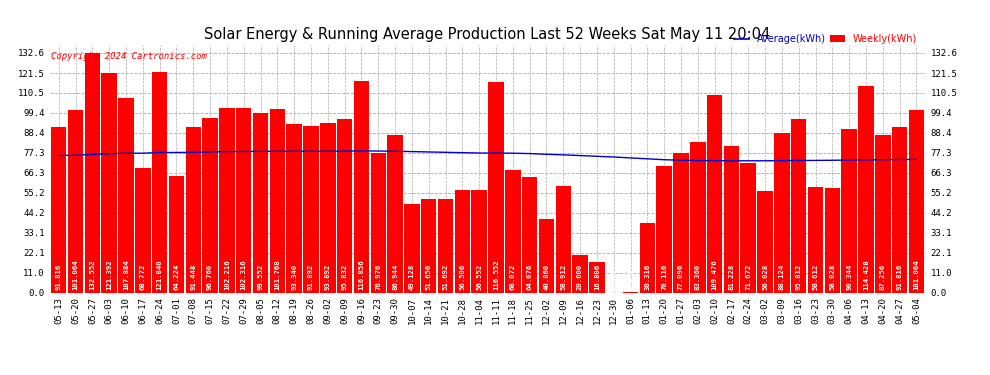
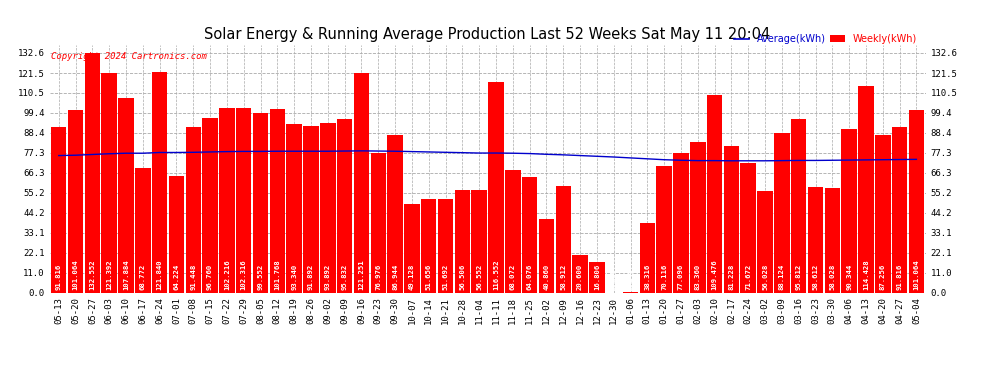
Weekly(kWh)/09-16: 116.856 -> 121.251
